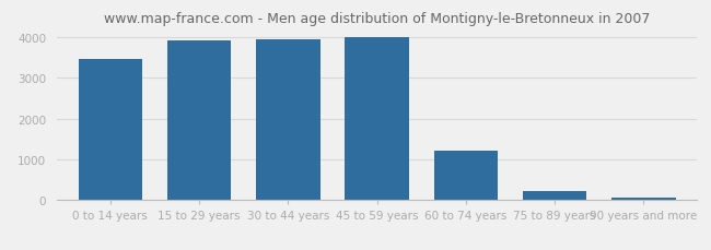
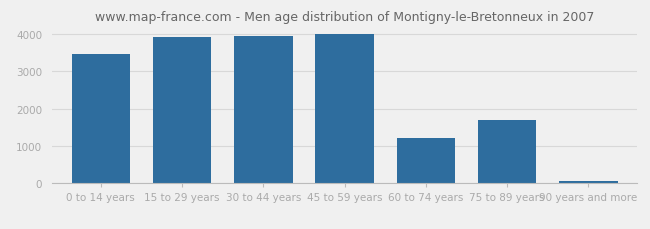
75 to 89 years: 220 -> 1700
